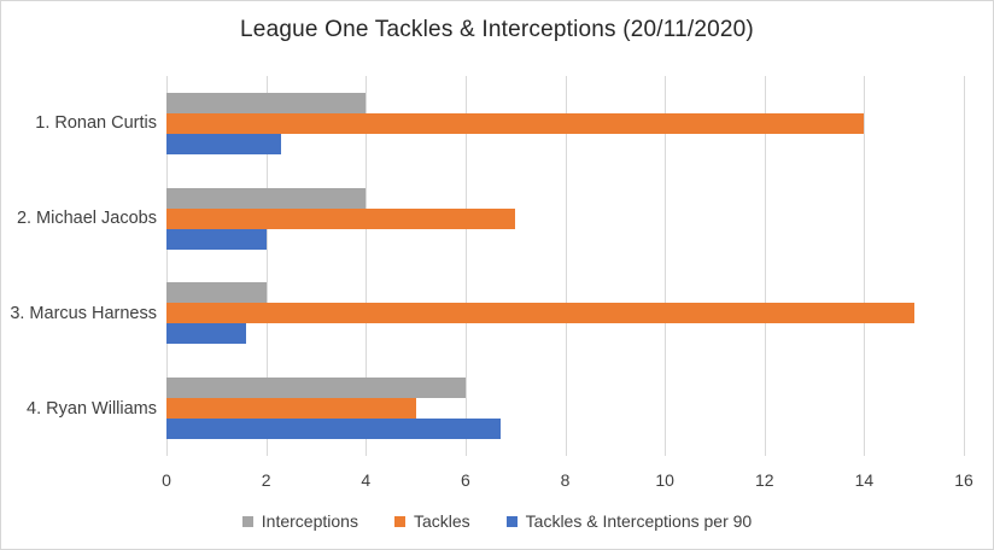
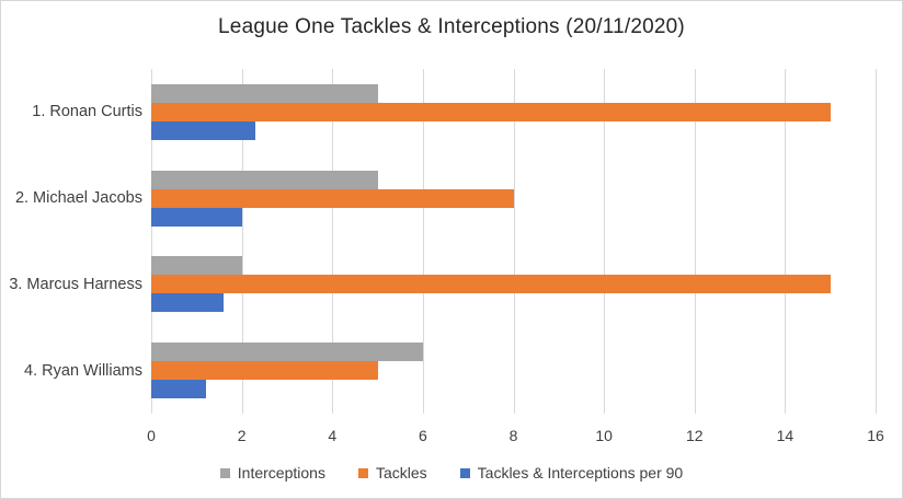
Interceptions/1. Ronan Curtis: 4 -> 5
Tackles/1. Ronan Curtis: 14 -> 15
Interceptions/2. Michael Jacobs: 4 -> 5
Tackles/2. Michael Jacobs: 7 -> 8
Tackles & Interceptions per 90/4. Ryan Williams: 6.7 -> 1.2
